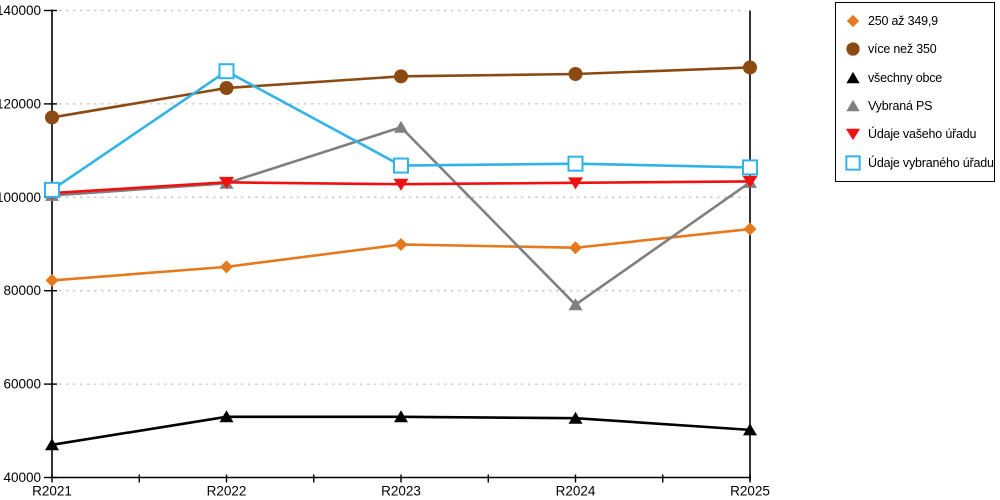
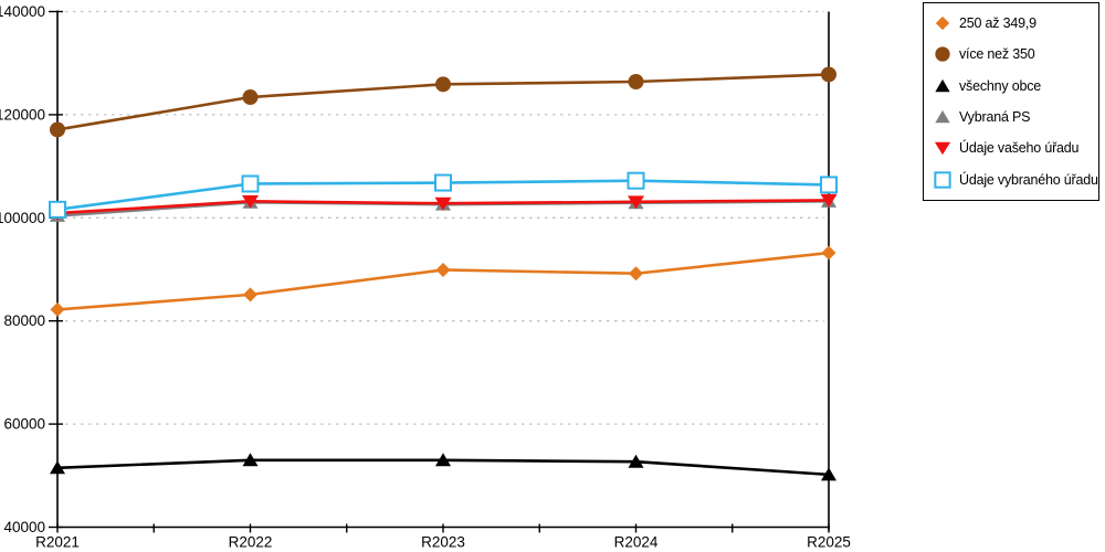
všechny obce/R2021: 47000 -> 52000
Údaje vybraného úřadu/R2022: 127000 -> 107000
Vybraná PS/R2023: 115000 -> 103000
Vybraná PS/R2024: 77000 -> 103000
